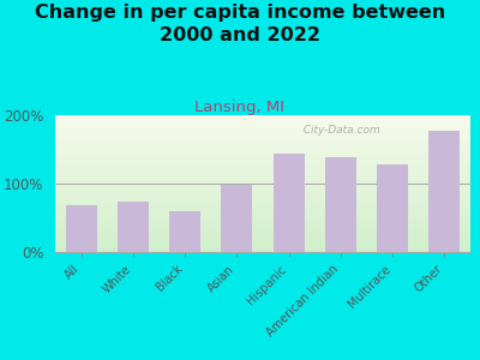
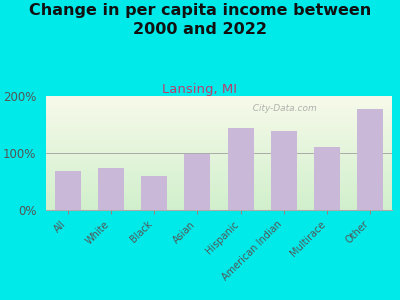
Multirace: 128% -> 110%
